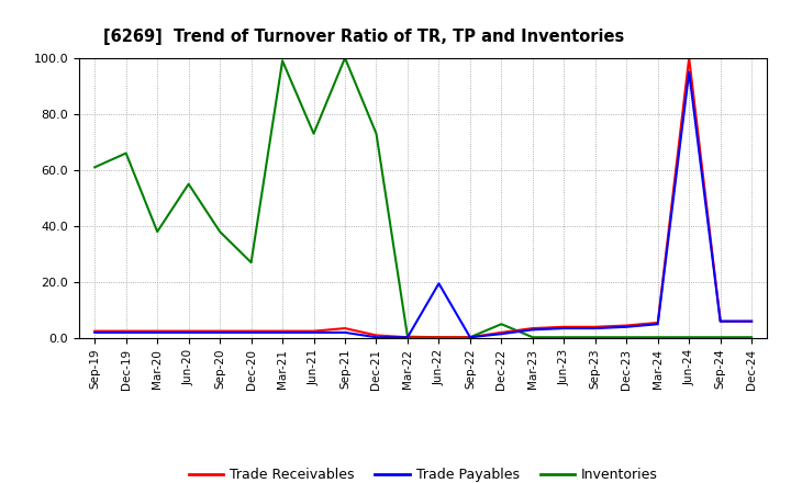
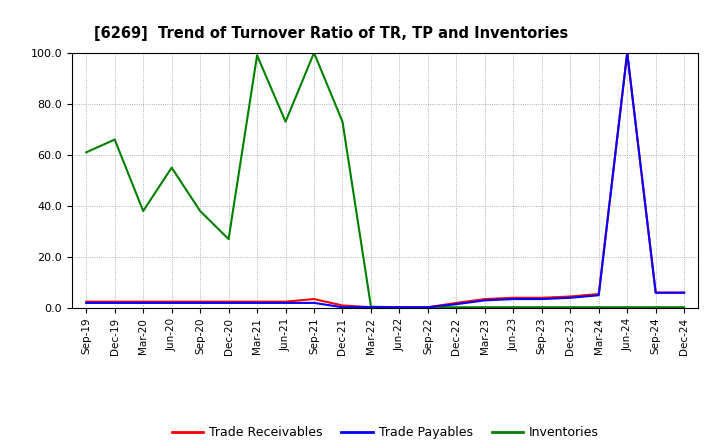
Trade Payables/Jun-22: 19.5 -> 0.3
Inventories/Dec-22: 5.0 -> 0.3
Trade Payables/Jun-24: 95.0 -> 100.0
